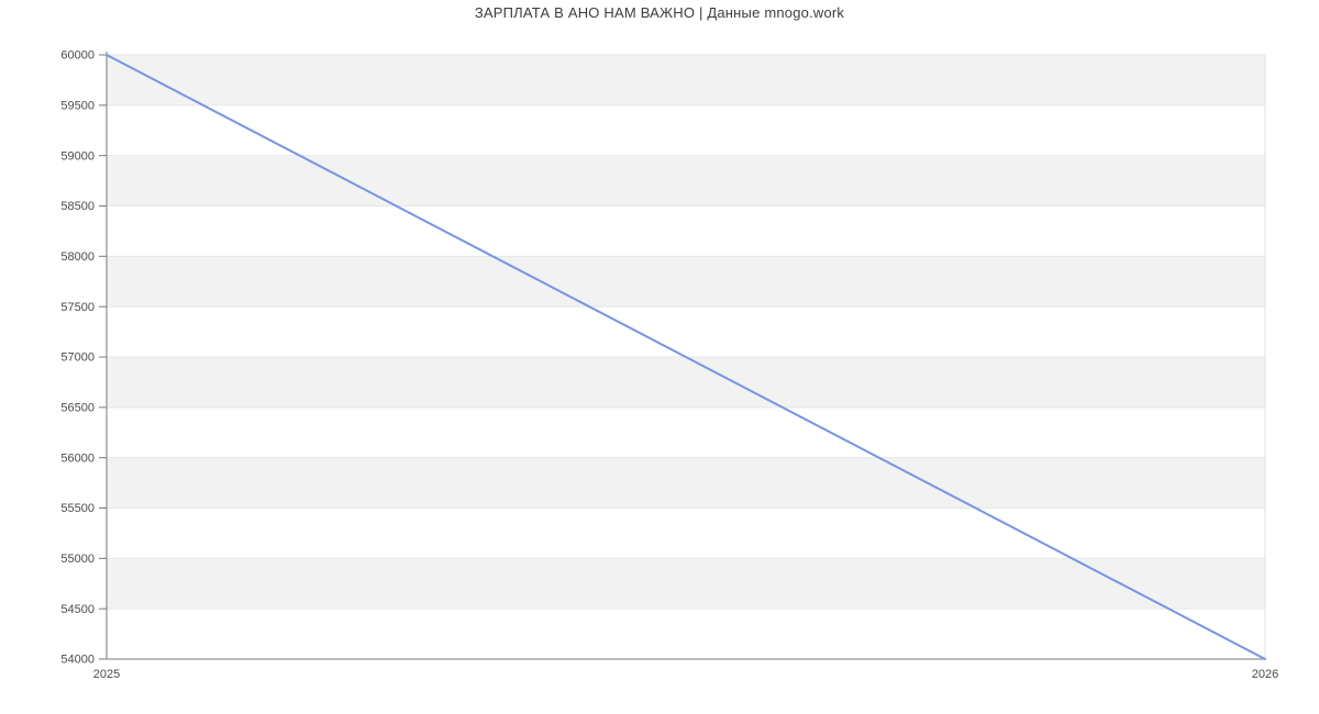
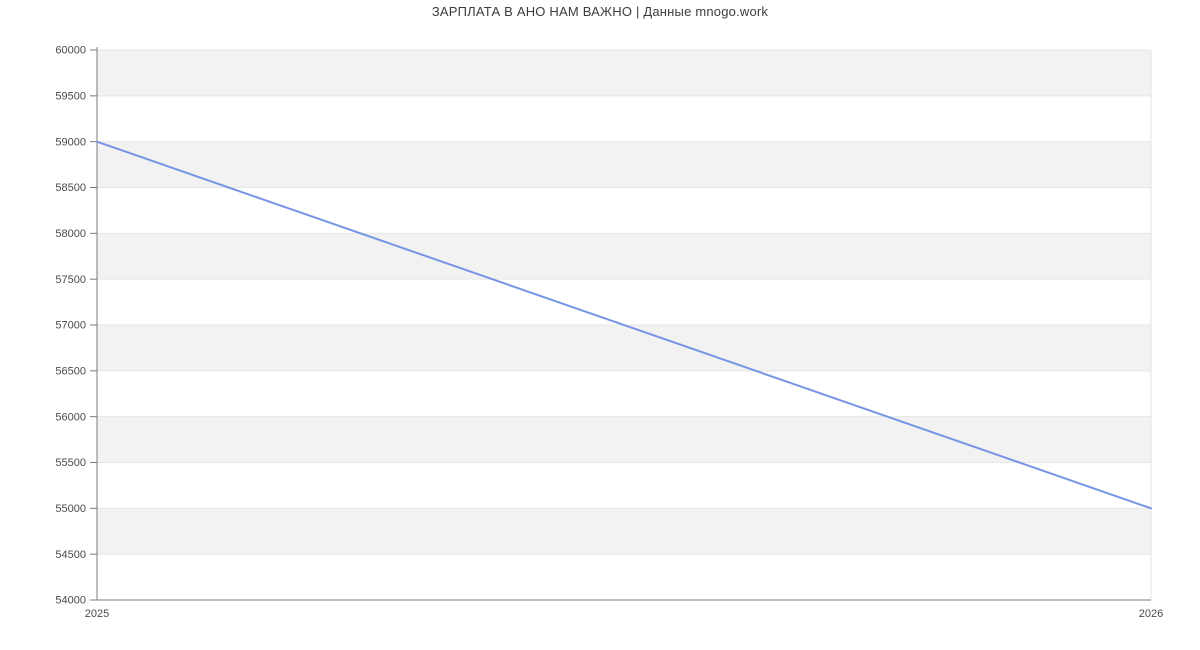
2025: 60000 -> 59000
2026: 54000 -> 55000
